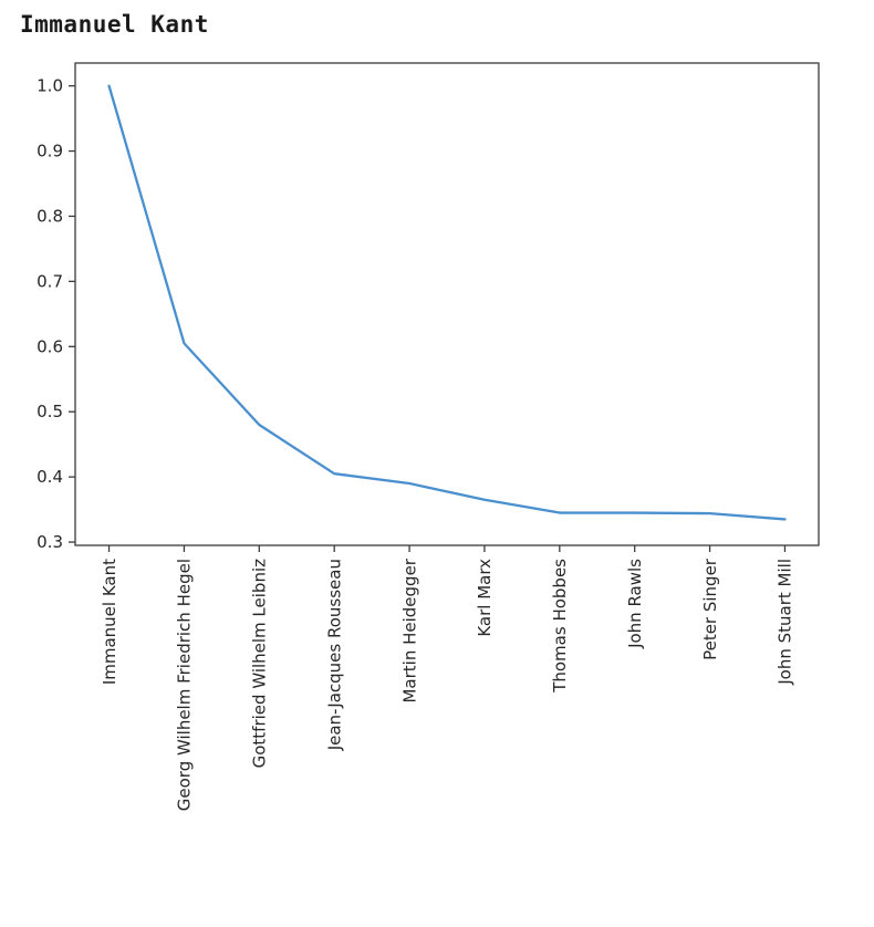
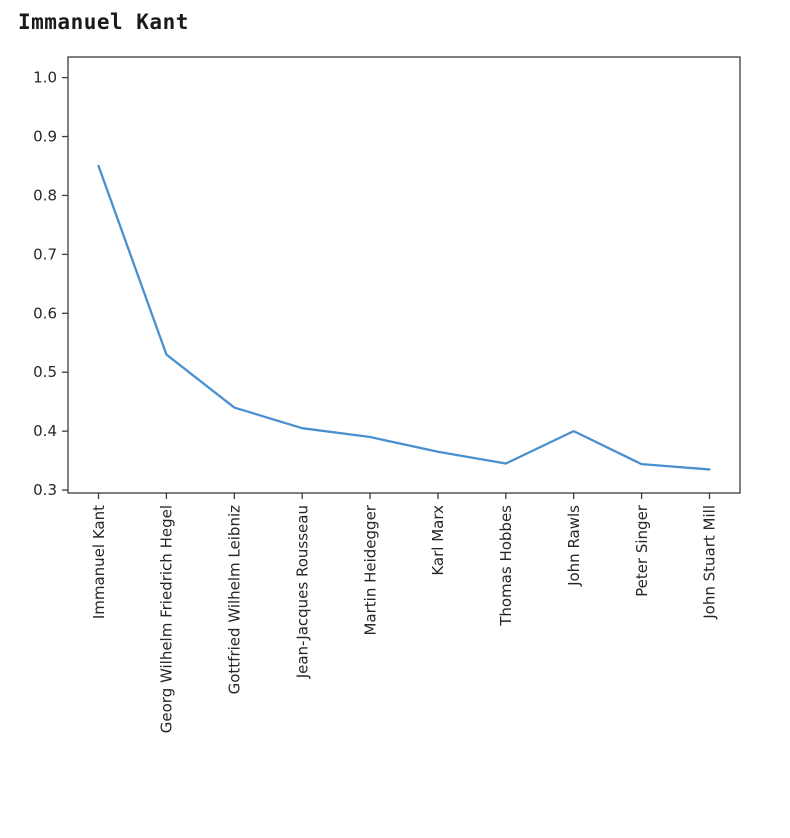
Immanuel Kant: 1.00 -> 0.85
Georg Wilhelm Friedrich Hegel: 0.60 -> 0.53
Gottfried Wilhelm Leibniz: 0.48 -> 0.44
John Rawls: 0.34 -> 0.40
